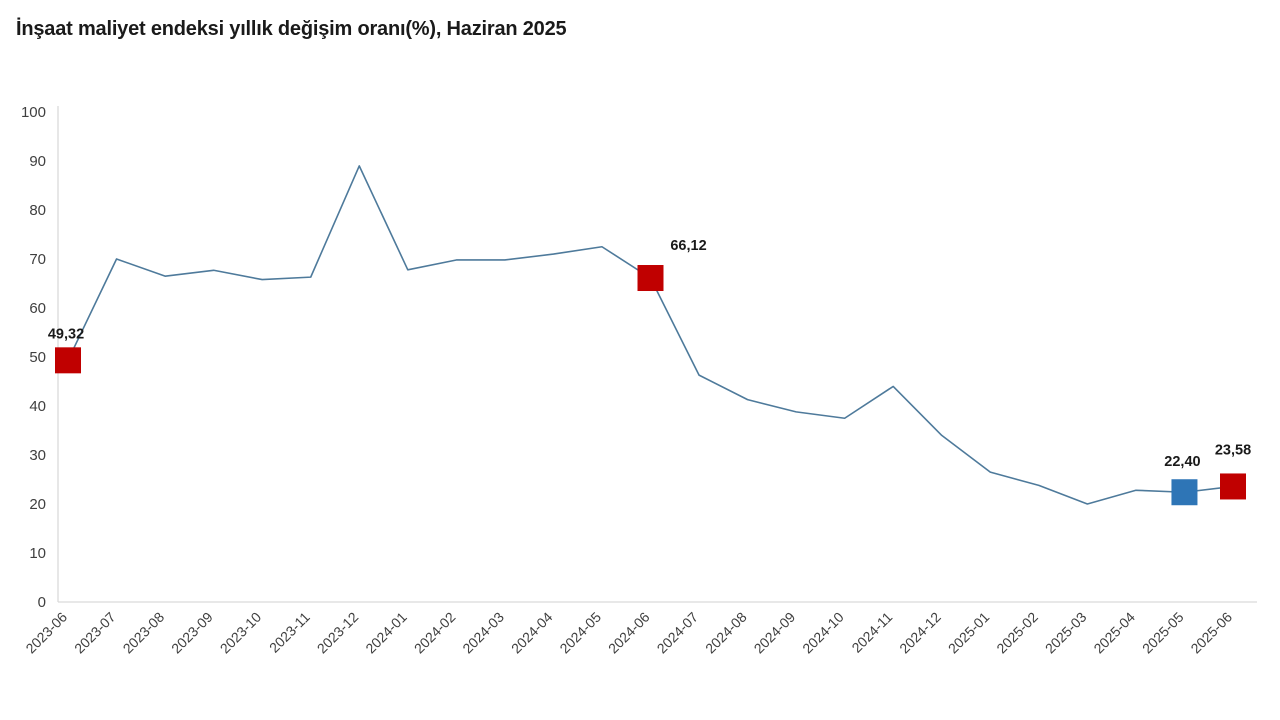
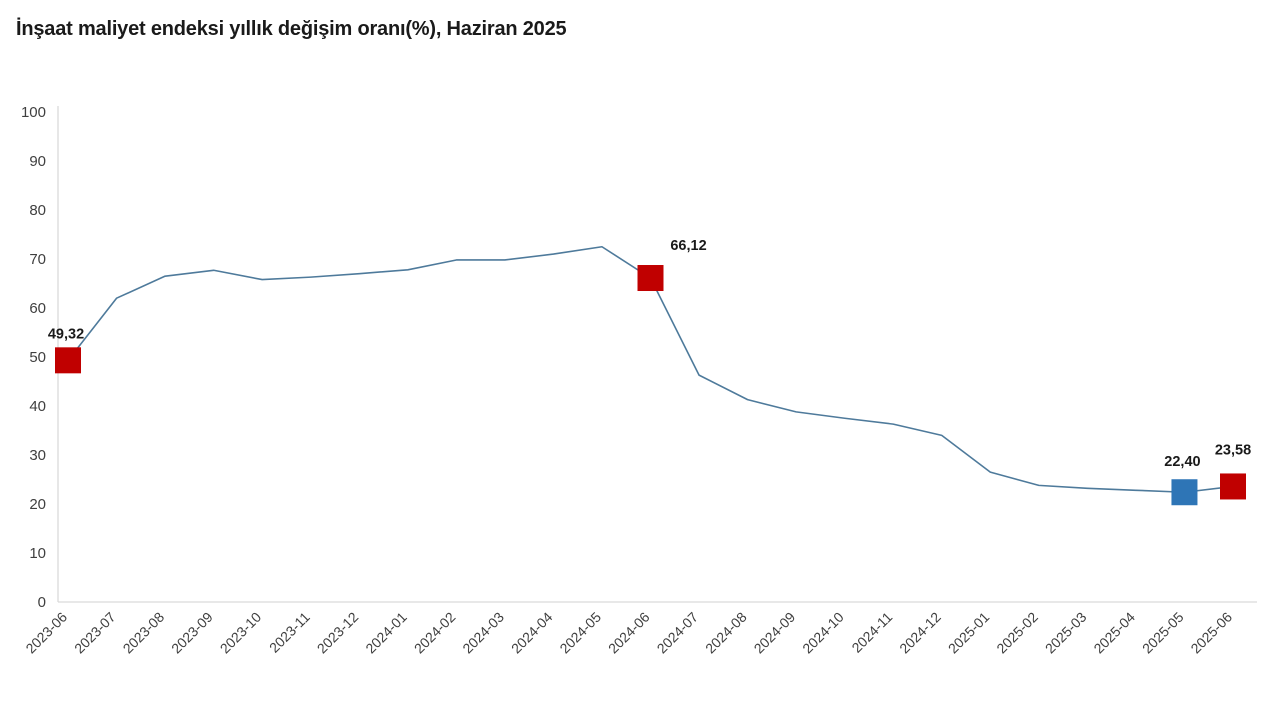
2023-07: 70 -> 62
2023-12: 89 -> 67
2024-11: 44 -> 36
2025-03: 20 -> 23
